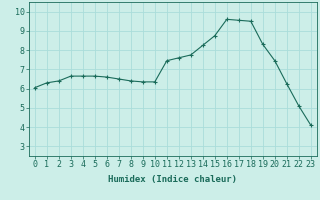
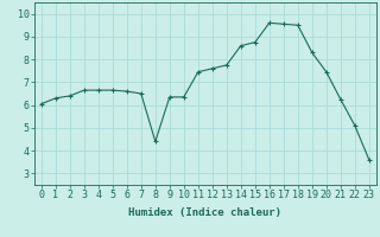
8: 6.4 -> 4.4
14: 8.2 -> 8.6
23: 4.1 -> 3.6
